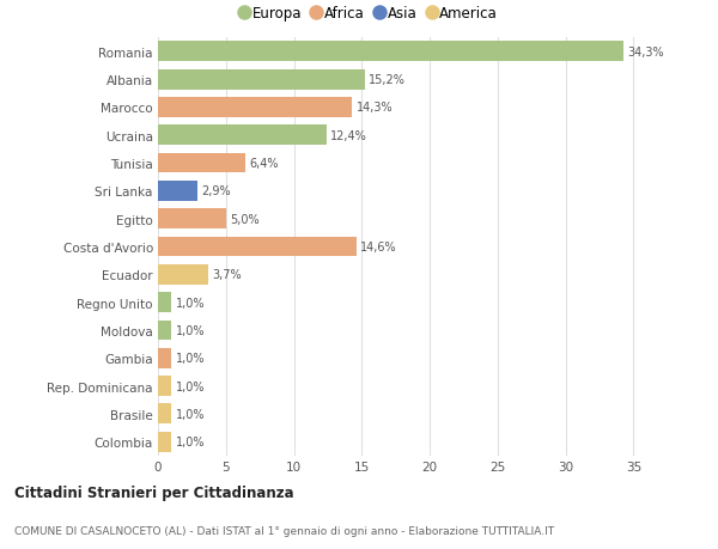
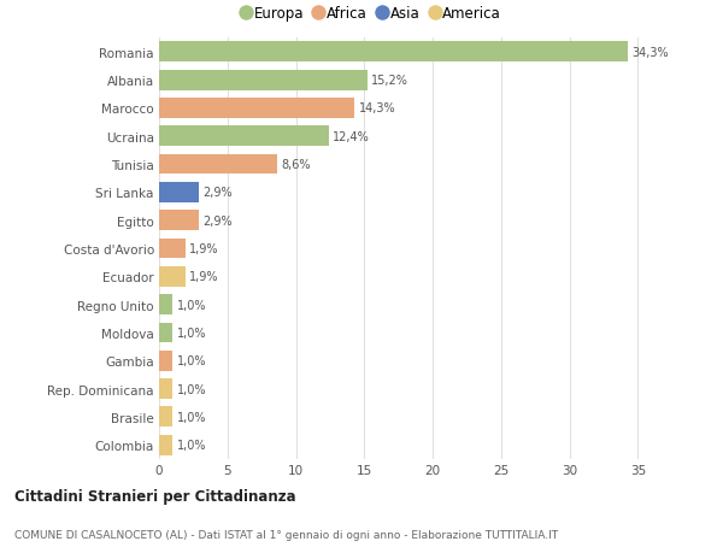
Tunisia: 6,4% -> 8,6%
Egitto: 5,0% -> 2,9%
Costa d'Avorio: 14,6% -> 1,9%
Ecuador: 3,7% -> 1,9%
